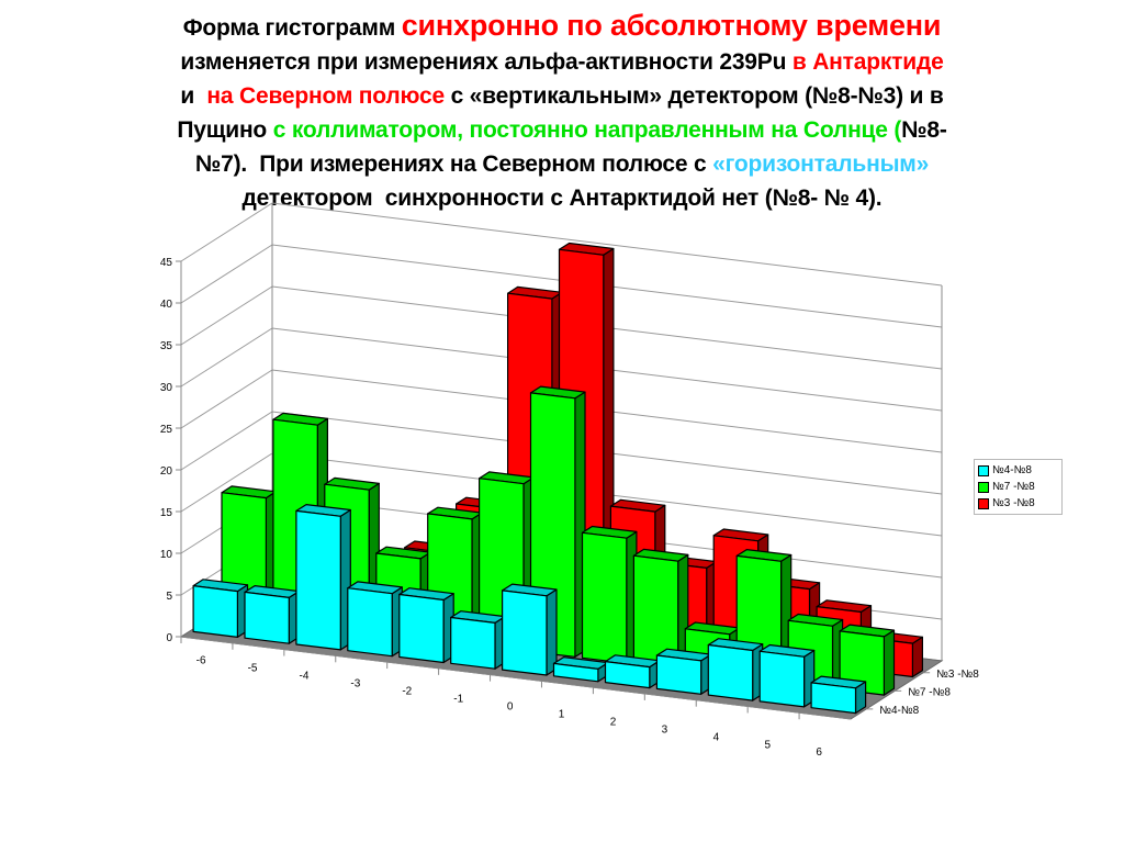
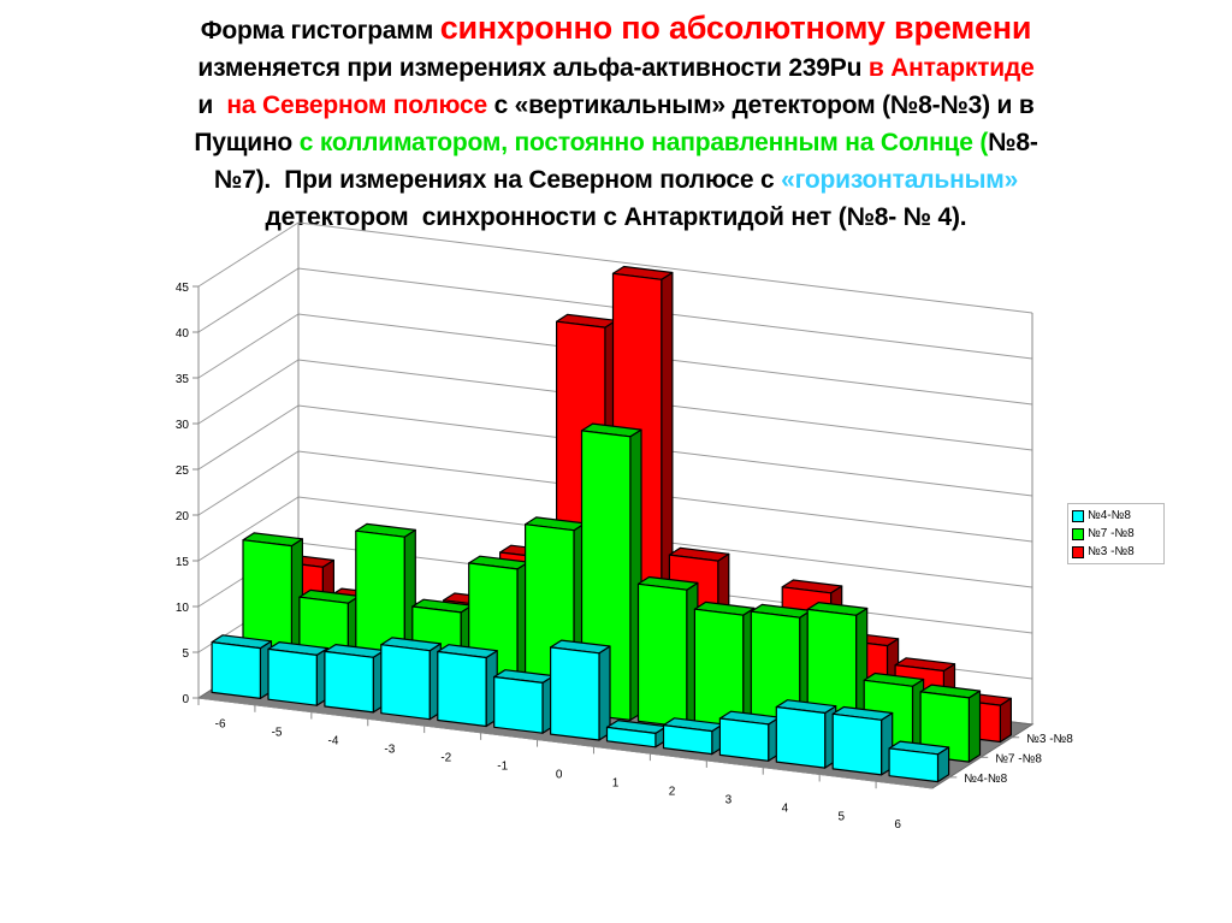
№7 -№8/-5: 24 -> 9
№4-№8/-4: 16 -> 6
№7 -№8/3: 5 -> 14
